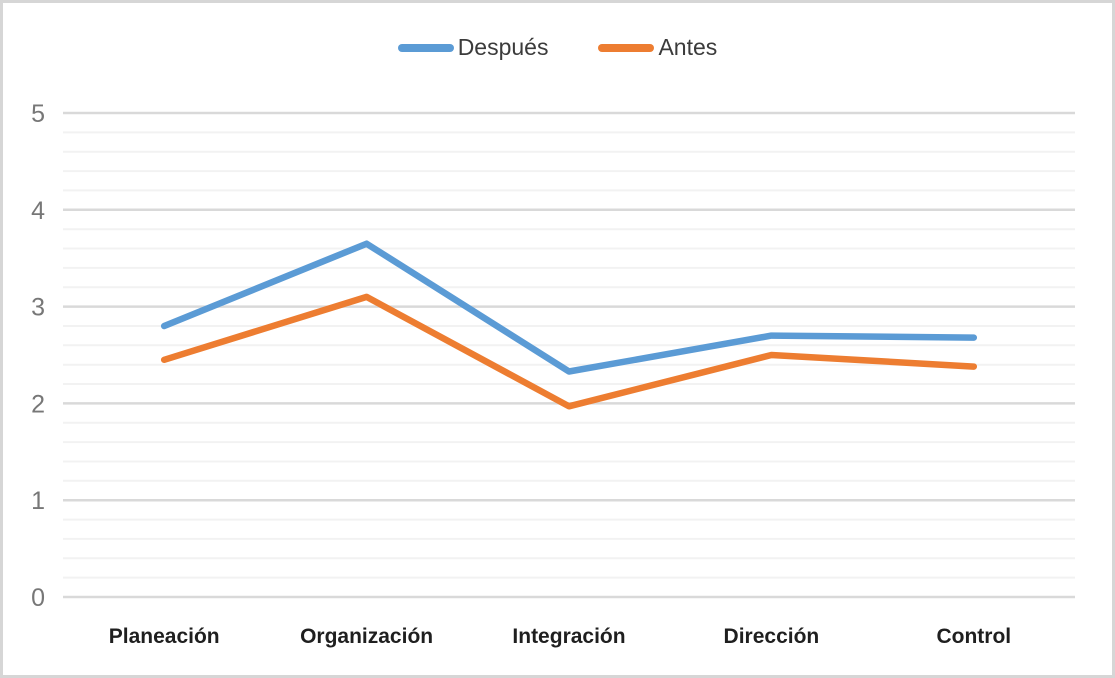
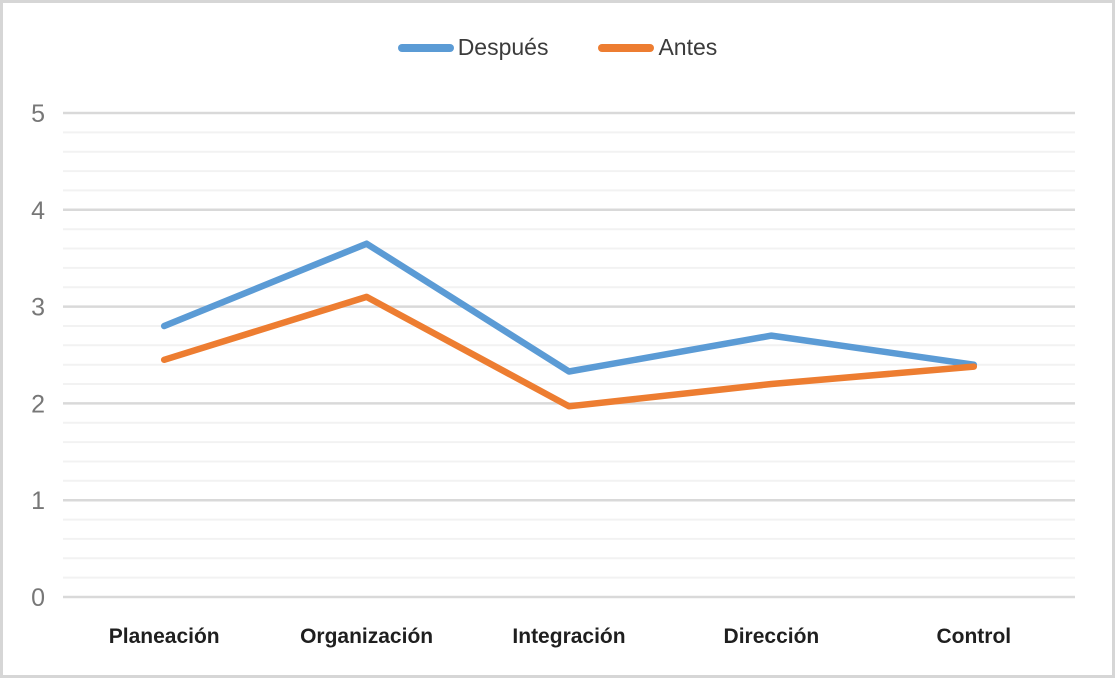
Antes/Dirección: 2.5 -> 2.2
Después/Control: 2.7 -> 2.4
